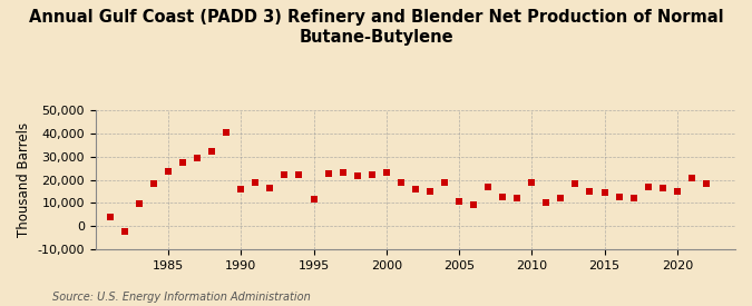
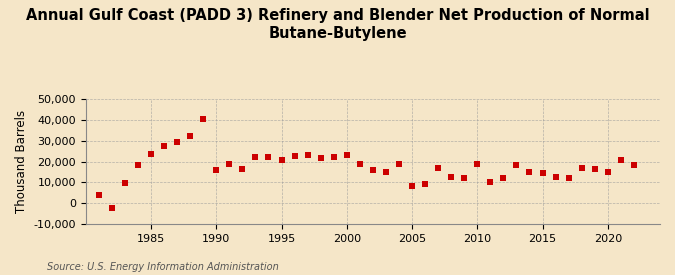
1995: 11,500 -> 21,000
2005: 10,500 -> 8,000
